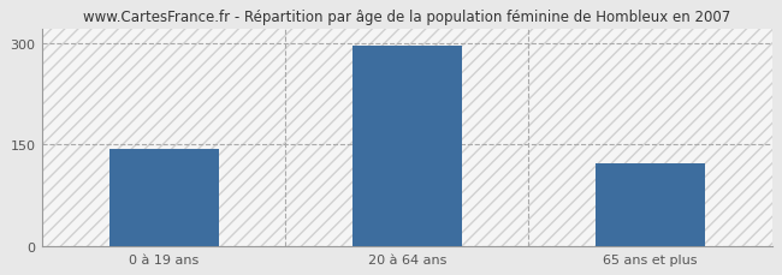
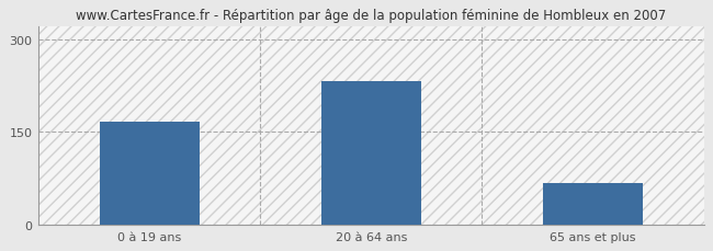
0 à 19 ans: 143 -> 166
20 à 64 ans: 296 -> 232
65 ans et plus: 122 -> 68
